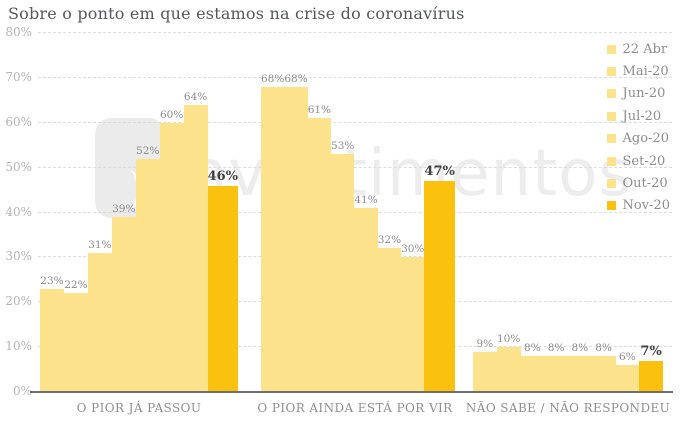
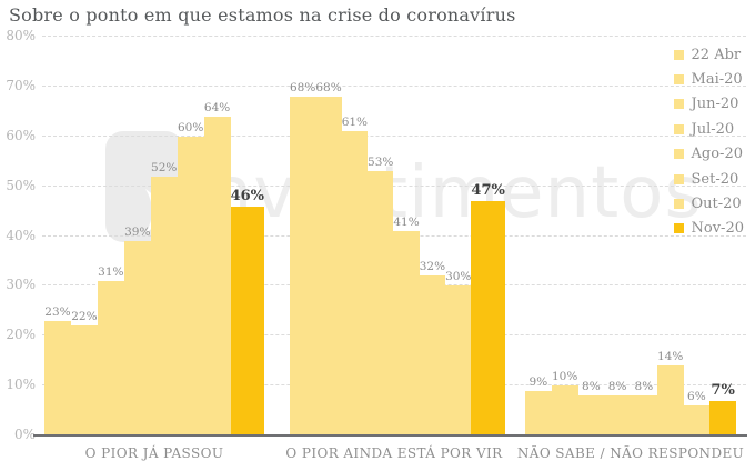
Set-20/NÃO SABE / NÃO RESPONDEU: 8% -> 14%
